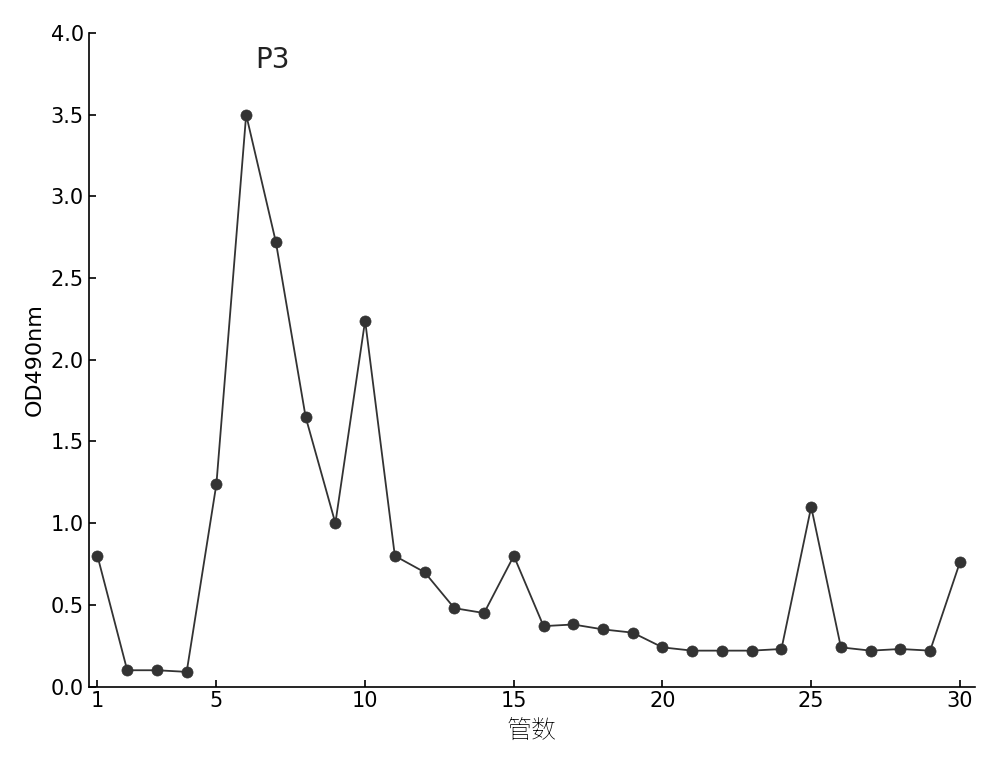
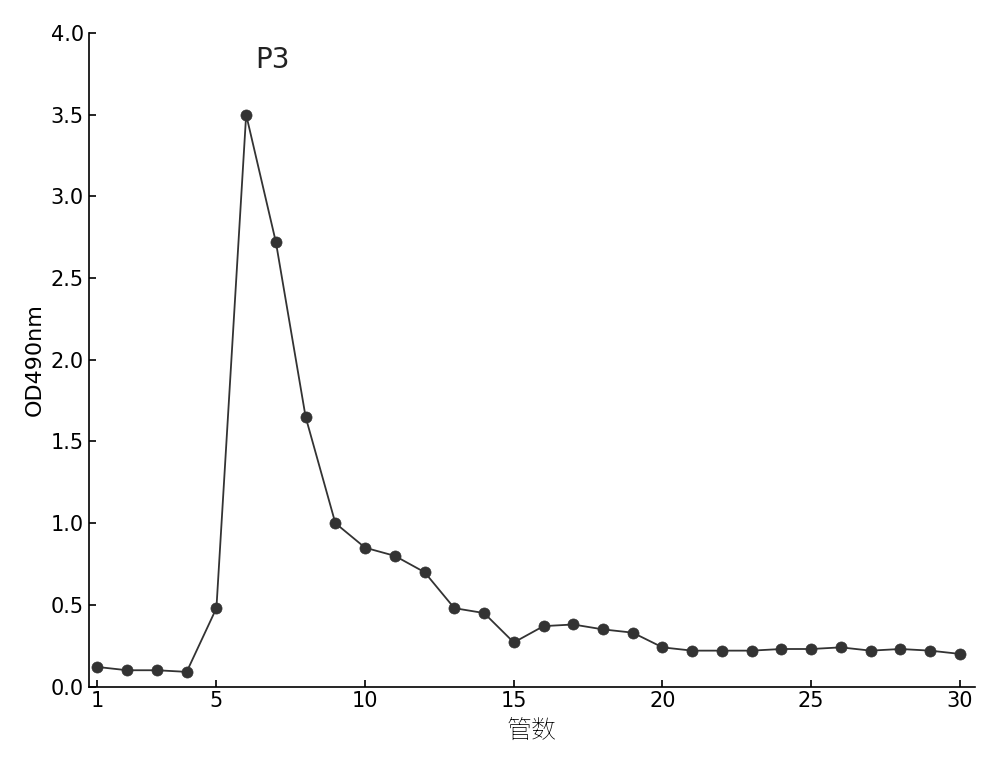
1: 0.80 -> 0.12
5: 1.24 -> 0.48
10: 2.24 -> 0.85
15: 0.80 -> 0.27
25: 1.10 -> 0.23
30: 0.76 -> 0.20
